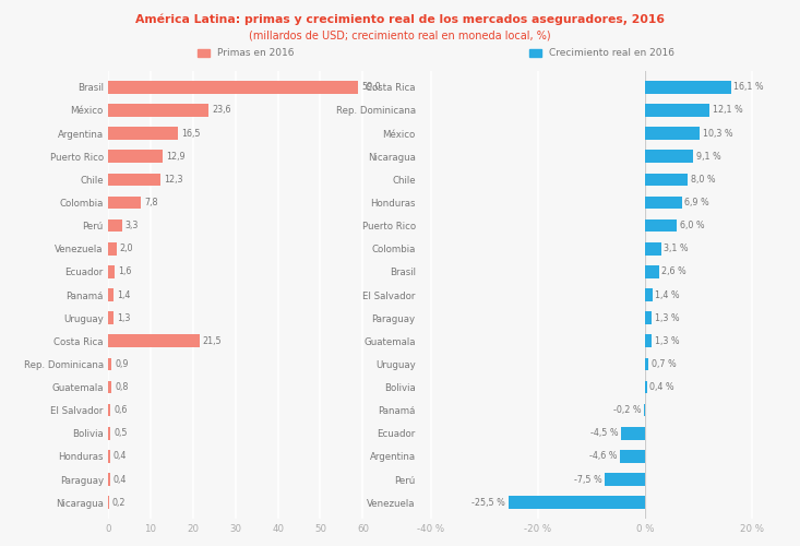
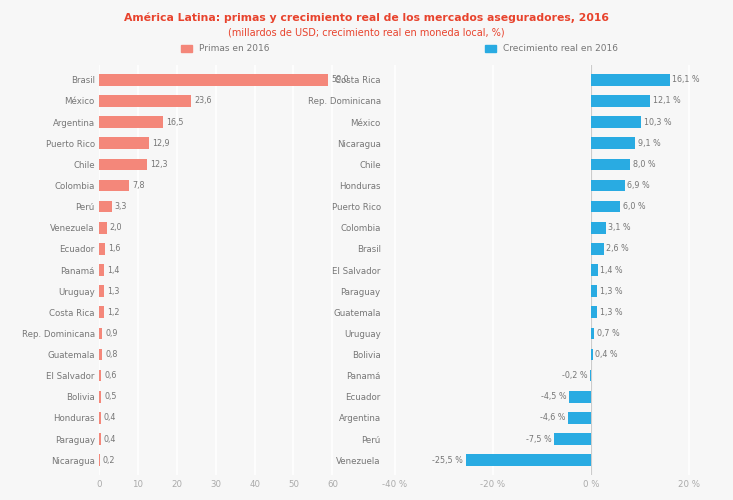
Costa Rica: 21,5 -> 1,2
